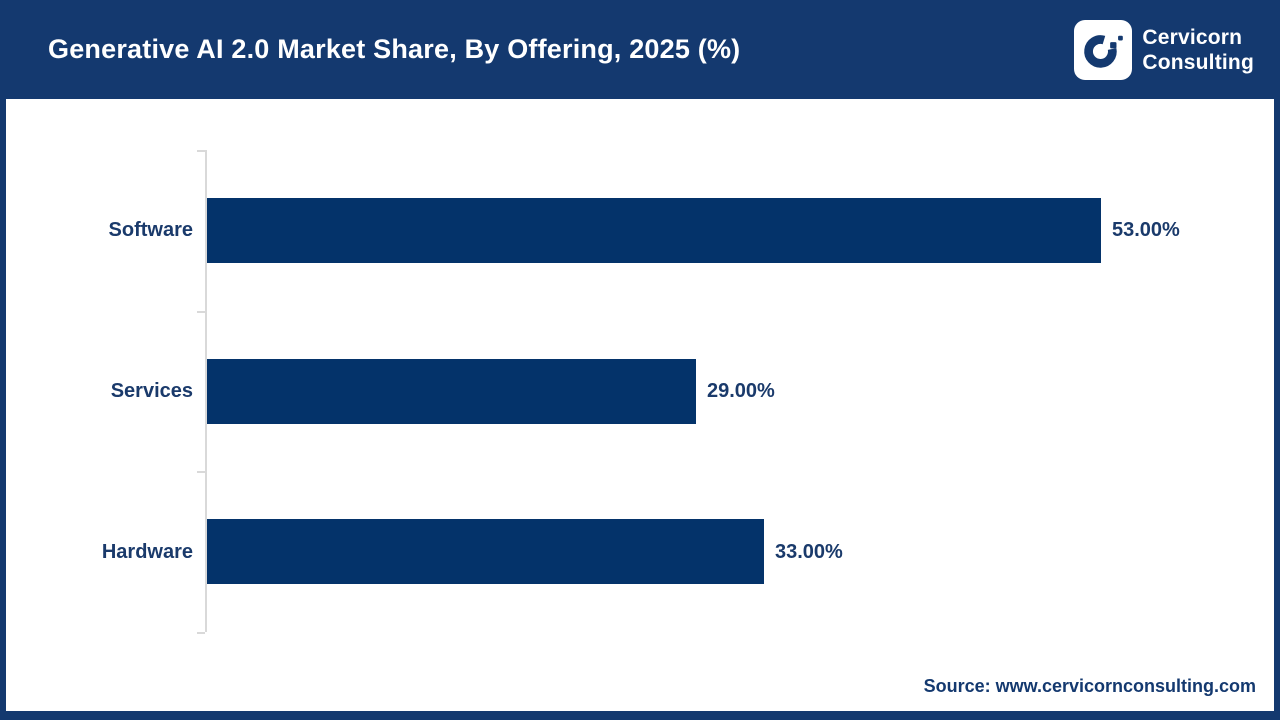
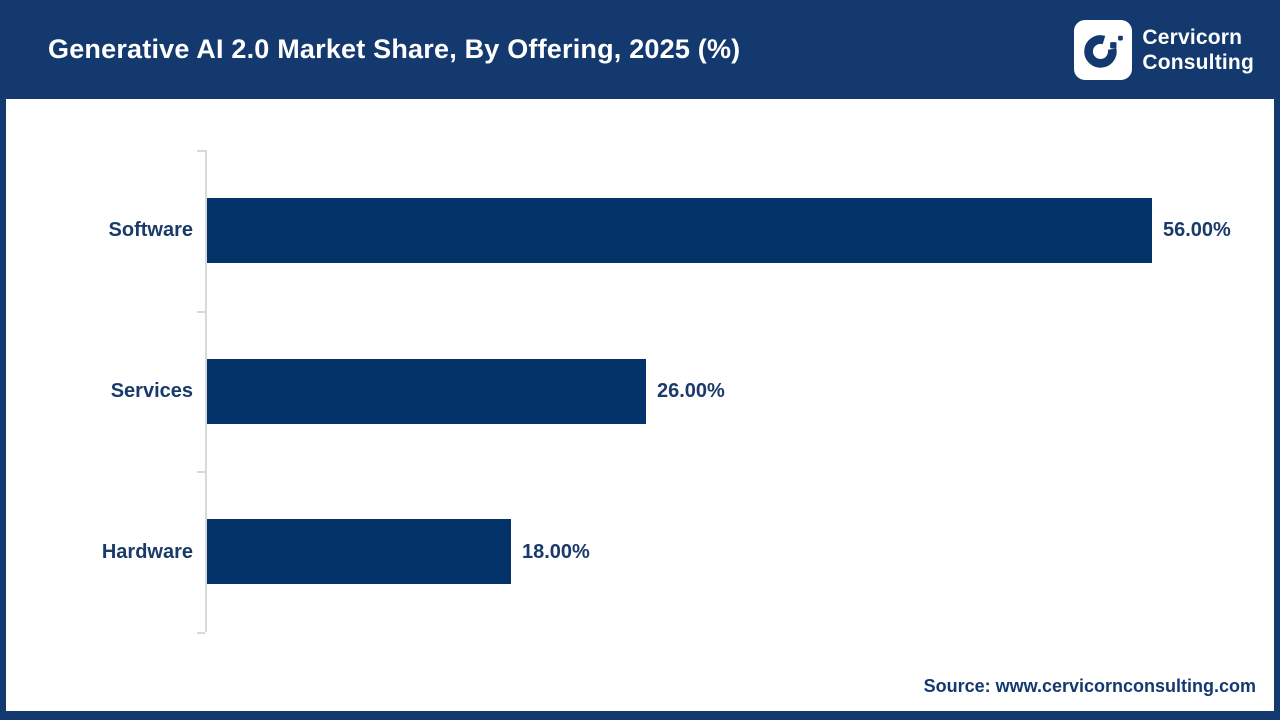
Software: 53.00% -> 56.00%
Services: 29.00% -> 26.00%
Hardware: 33.00% -> 18.00%
